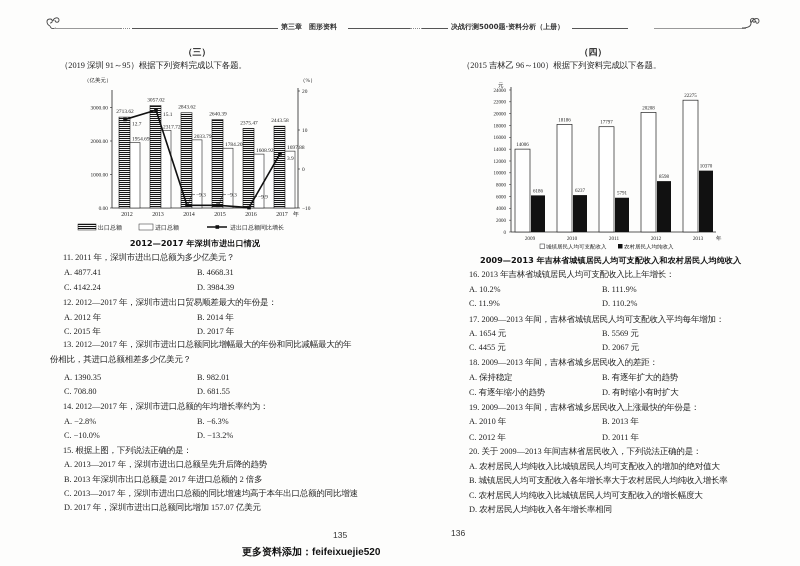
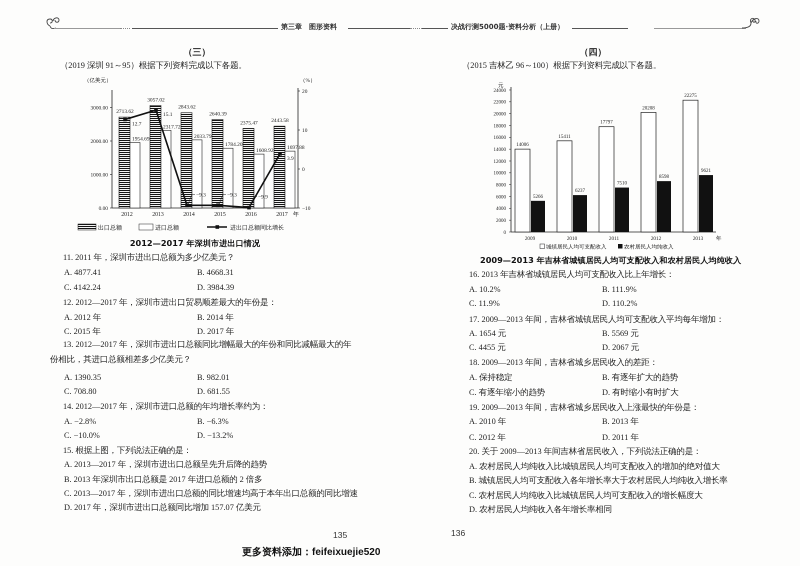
2009—2013 年吉林省城镇居民人均可支配收入和农村居民人均纯收入/农村居民人均纯收入/2009: 6186 -> 5266
2009—2013 年吉林省城镇居民人均可支配收入和农村居民人均纯收入/城镇居民人均可支配收入/2010: 18186 -> 15411
2009—2013 年吉林省城镇居民人均可支配收入和农村居民人均纯收入/农村居民人均纯收入/2011: 5791 -> 7510
2009—2013 年吉林省城镇居民人均可支配收入和农村居民人均纯收入/农村居民人均纯收入/2013: 10370 -> 9621
